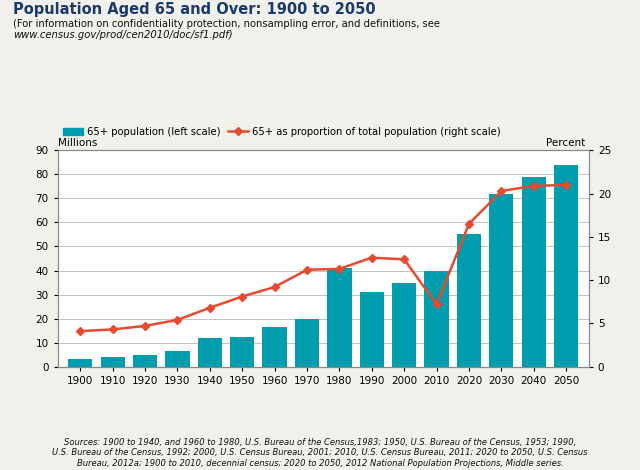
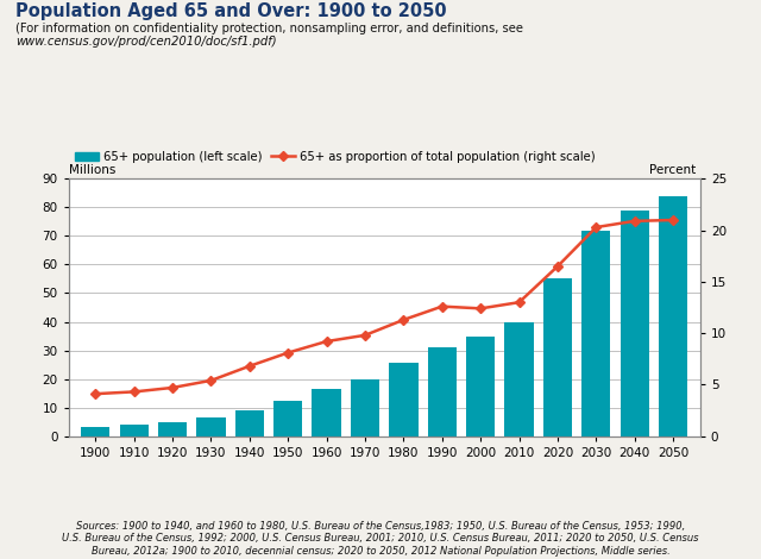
65+ population (left scale)/1940: 12.0 -> 9.0
65+ as proportion of total population (right scale)/1970: 11.2 -> 9.8
65+ population (left scale)/1980: 41.0 -> 25.5
65+ as proportion of total population (right scale)/2010: 7.2 -> 13.0
